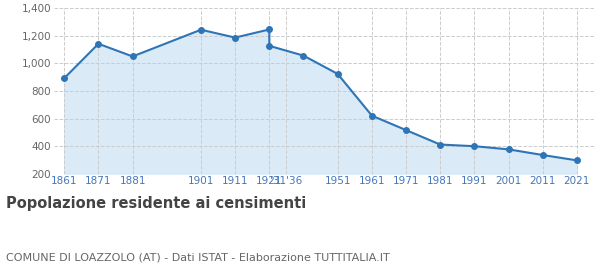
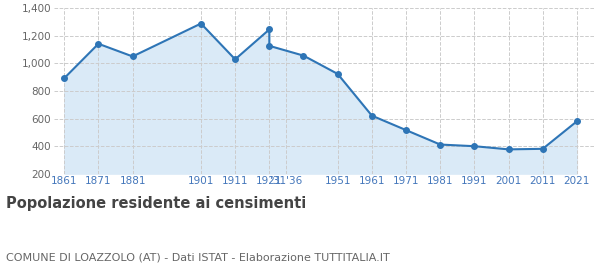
1901: 1,240 -> 1,290
1911: 1,190 -> 1,030
2011: 340 -> 380
2021: 300 -> 580
